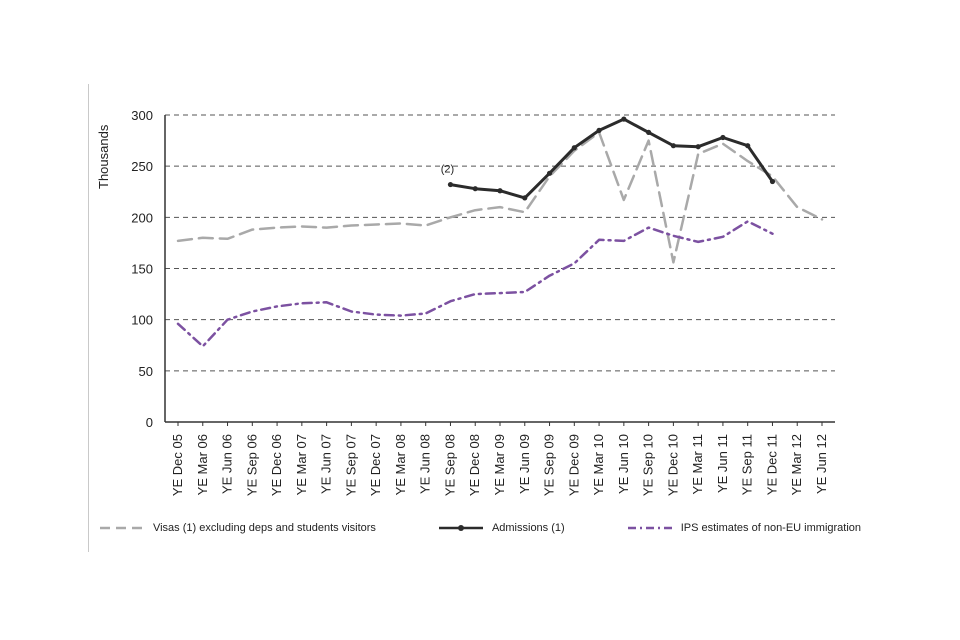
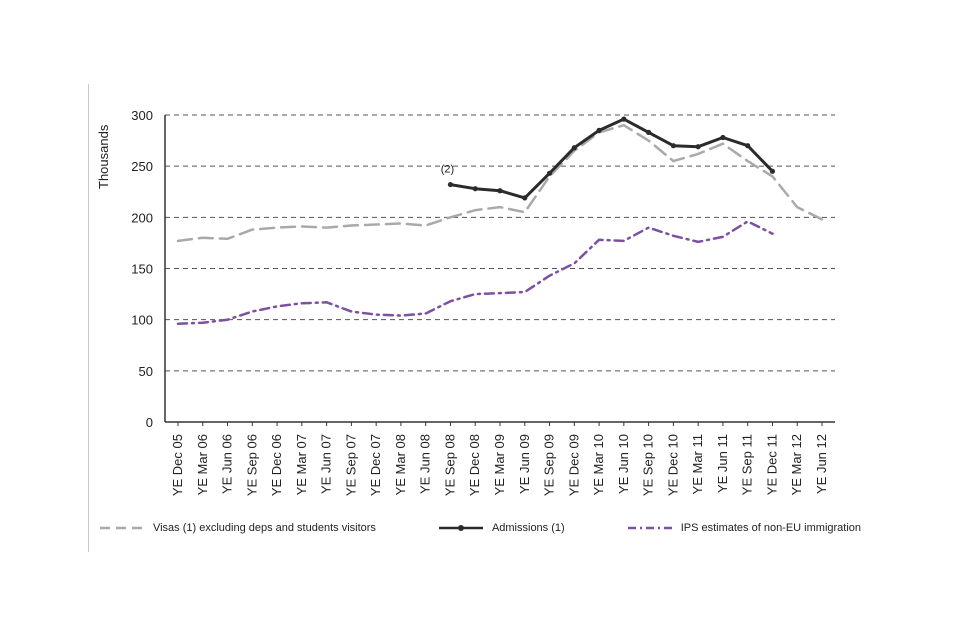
IPS estimates of non-EU immigration/YE Mar 06: 74 -> 97
Visas (1) excluding deps and students visitors/YE Jun 10: 217 -> 290
Visas (1) excluding deps and students visitors/YE Dec 10: 156 -> 255
Admissions (1)/YE Dec 11: 235 -> 245
